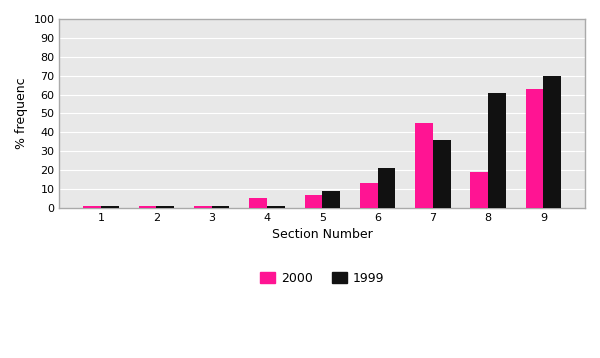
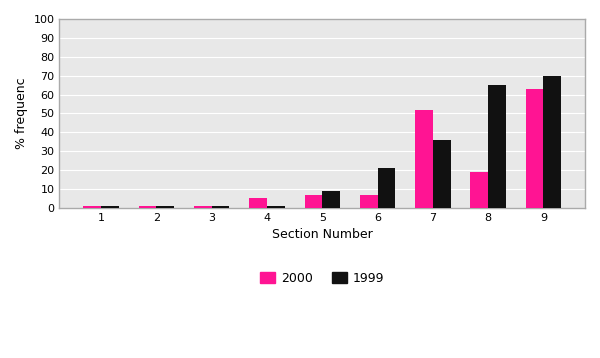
2000/6: 13 -> 7
2000/7: 45 -> 52
1999/8: 61 -> 65
